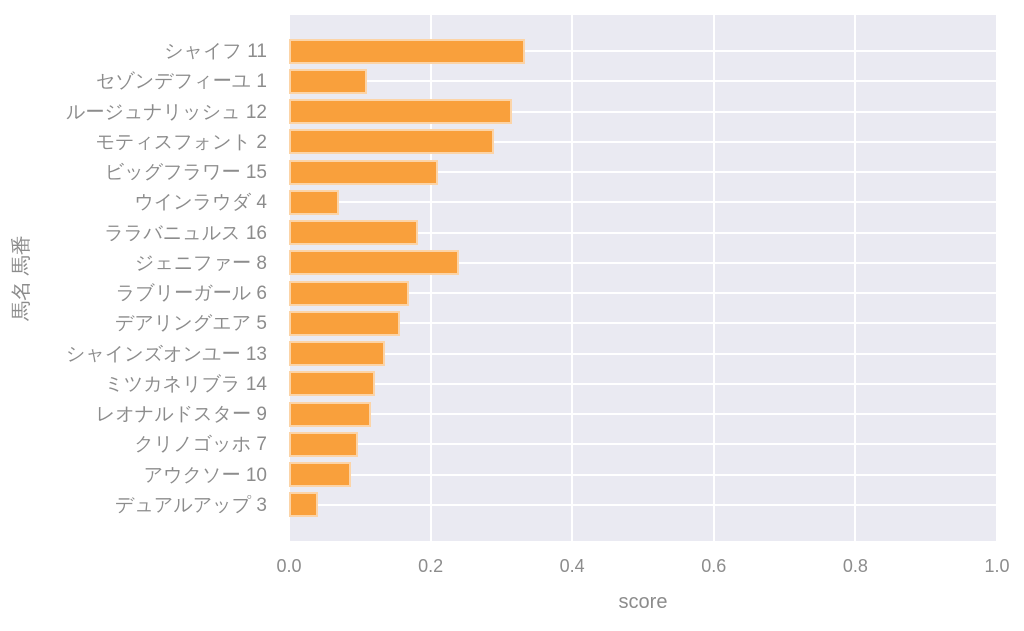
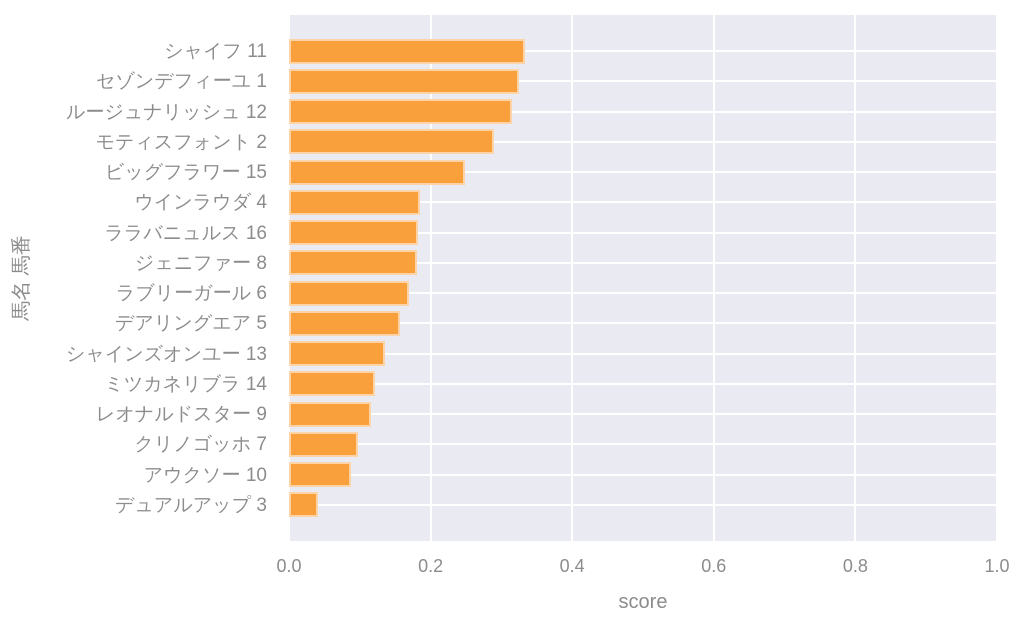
セゾンデフィーユ 1: 0.11 -> 0.33
ビッグフラワー 15: 0.21 -> 0.25
ウインラウダ 4: 0.07 -> 0.18
ジェニファー 8: 0.24 -> 0.18
